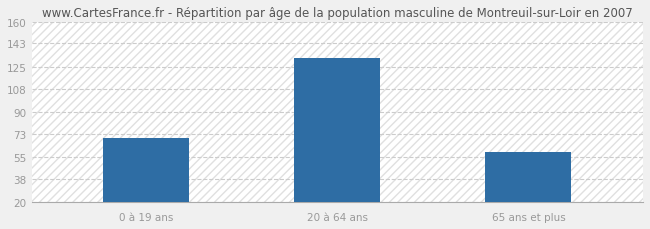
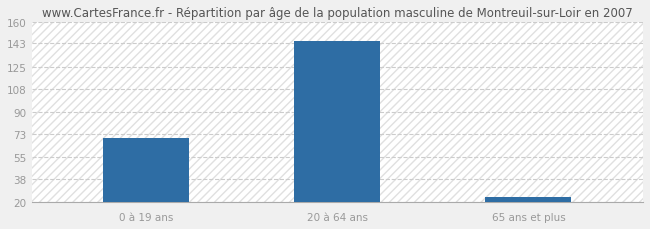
20 à 64 ans: 132 -> 145
65 ans et plus: 59 -> 24
